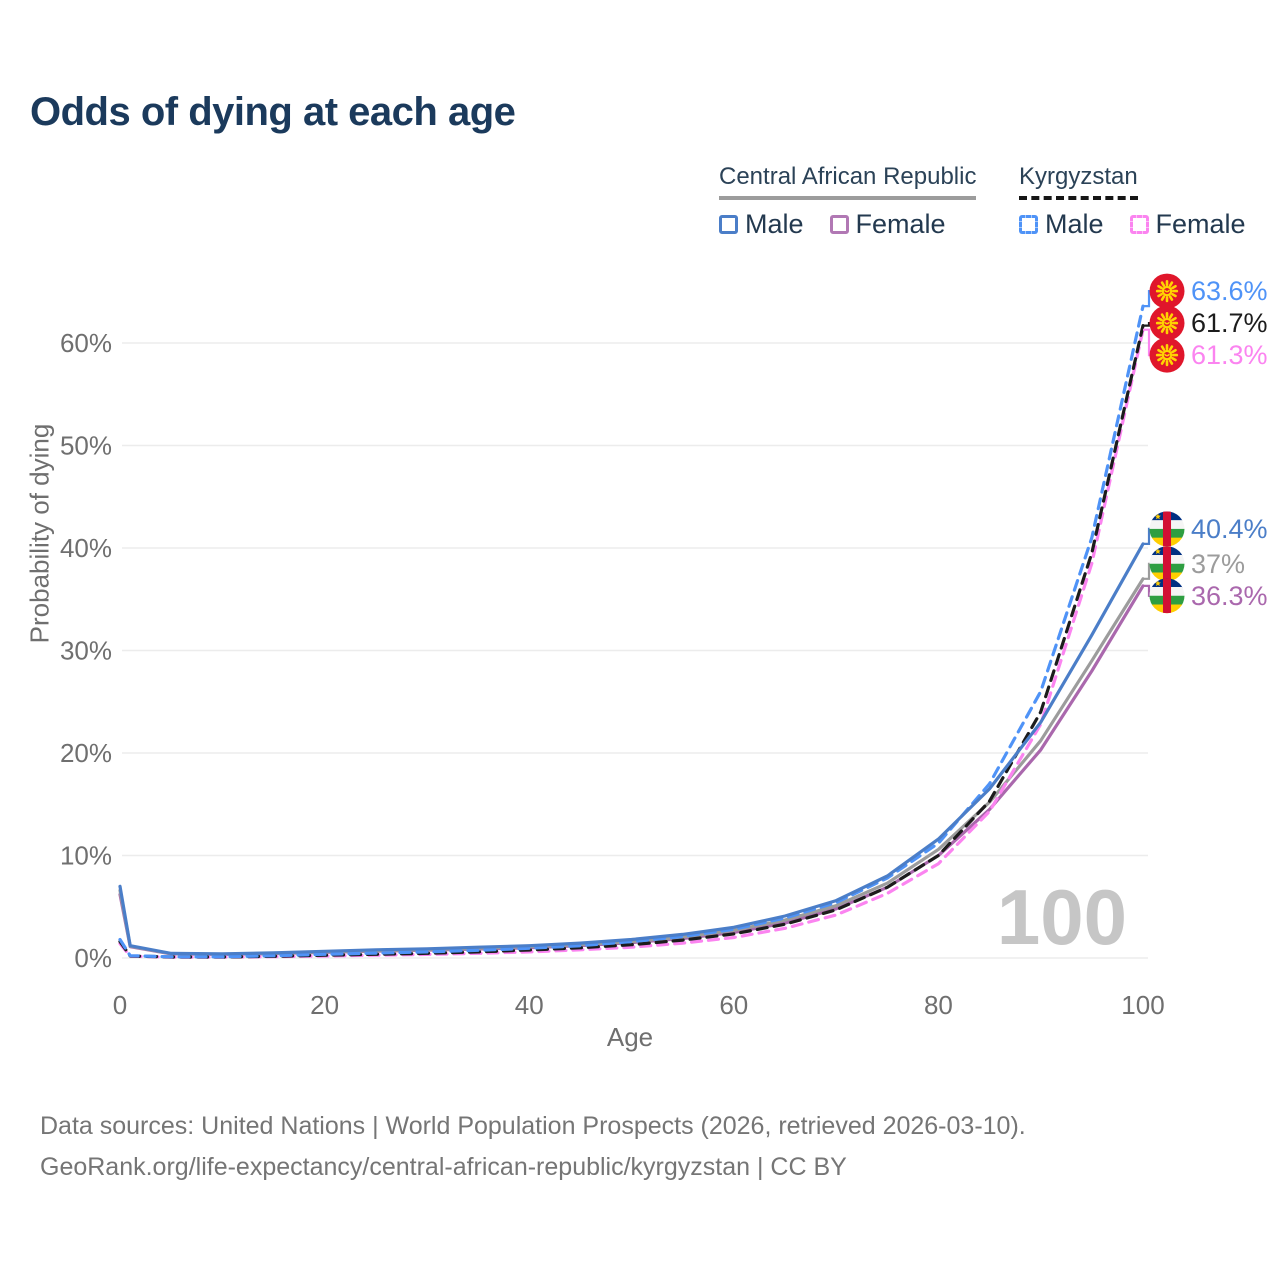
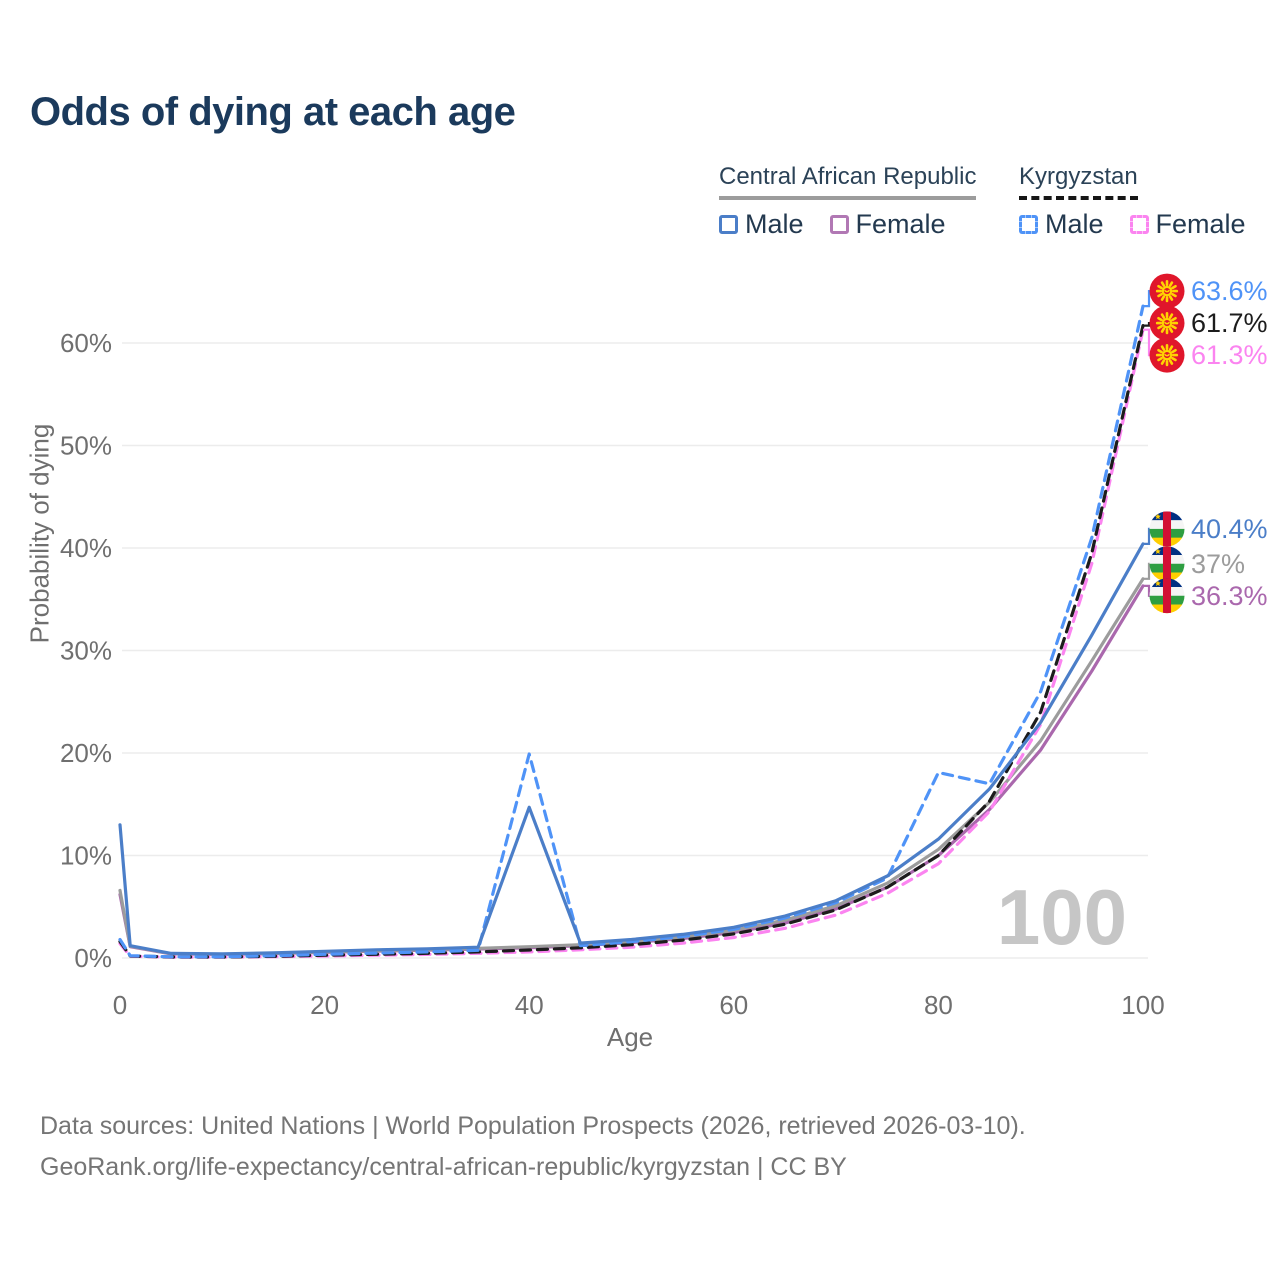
Central African Republic Male/0: 7.0% -> 13.0%
Central African Republic Male/40: 1.2% -> 14.7%
Kyrgyzstan Male/40: 0.9% -> 19.9%
Kyrgyzstan Male/80: 11.2% -> 18.1%
